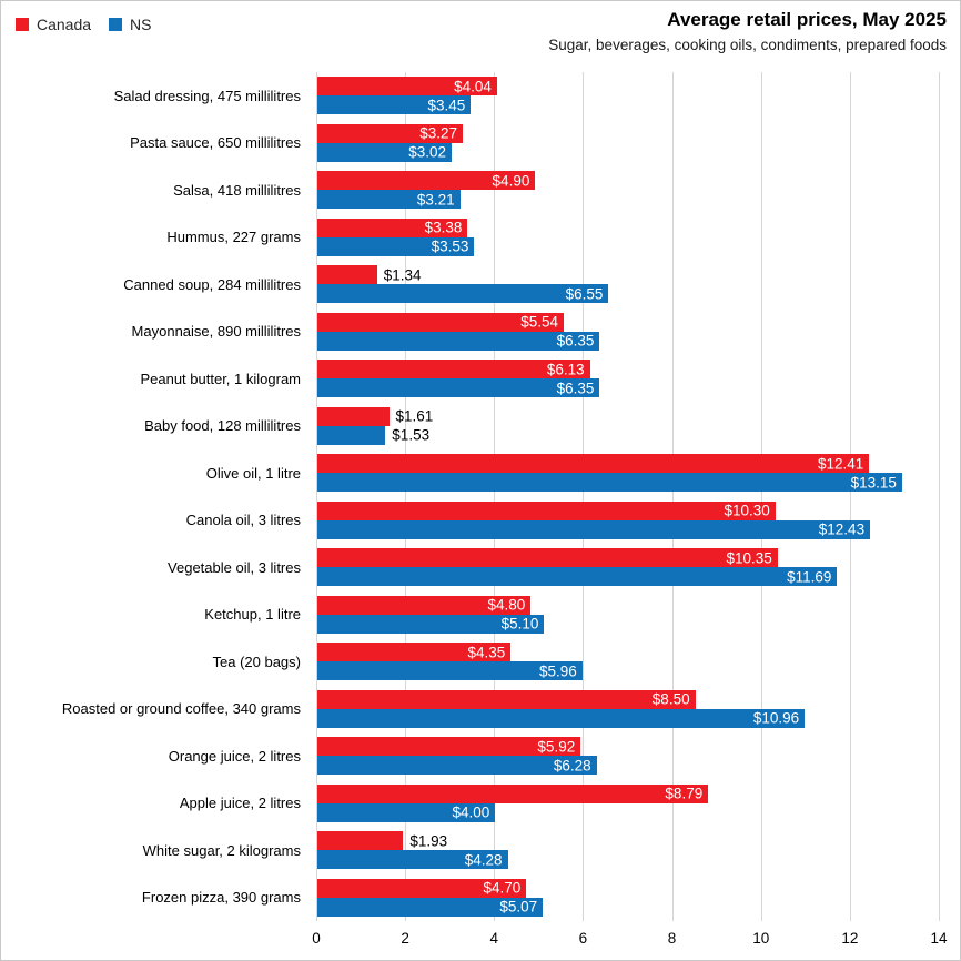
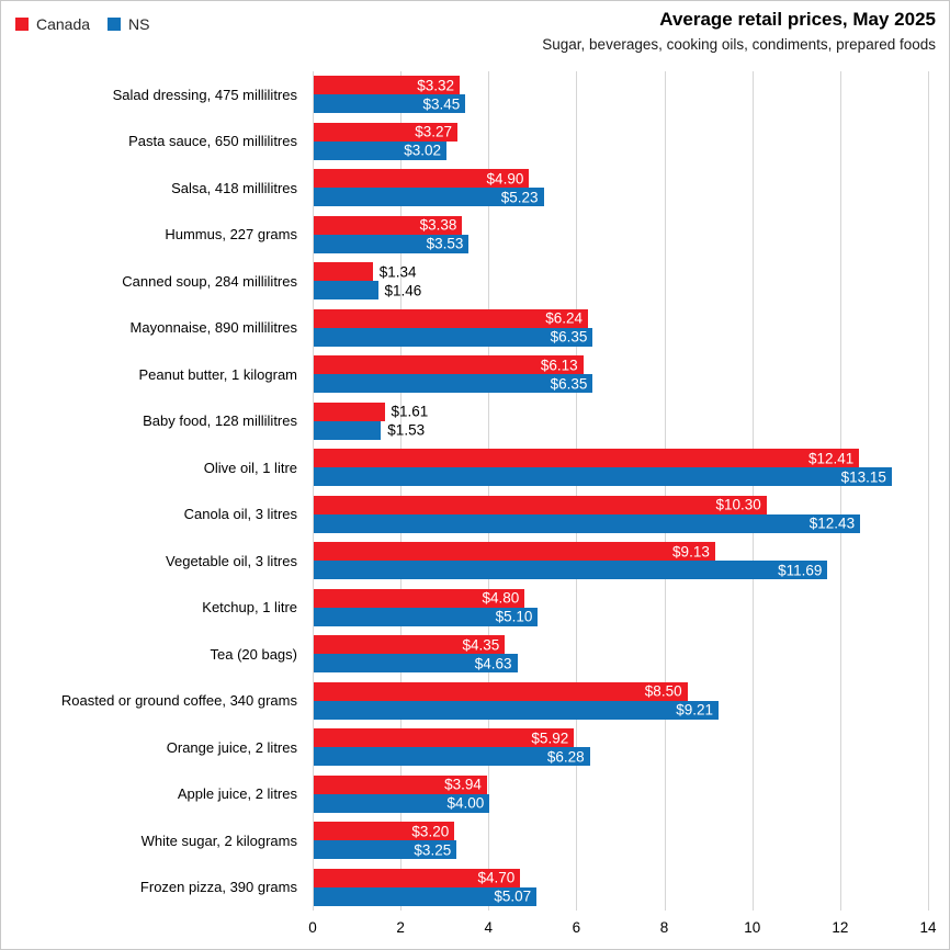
Canada/Salad dressing, 475 millilitres: $4.04 -> $3.32
NS/Salsa, 418 millilitres: $3.21 -> $5.23
NS/Canned soup, 284 millilitres: $6.55 -> $1.46
Canada/Mayonnaise, 890 millilitres: $5.54 -> $6.24
Canada/Vegetable oil, 3 litres: $10.35 -> $9.13
NS/Tea (20 bags): $5.96 -> $4.63
NS/Roasted or ground coffee, 340 grams: $10.96 -> $9.21
Canada/Apple juice, 2 litres: $8.79 -> $3.94
Canada/White sugar, 2 kilograms: $1.93 -> $3.20
NS/White sugar, 2 kilograms: $4.28 -> $3.25
